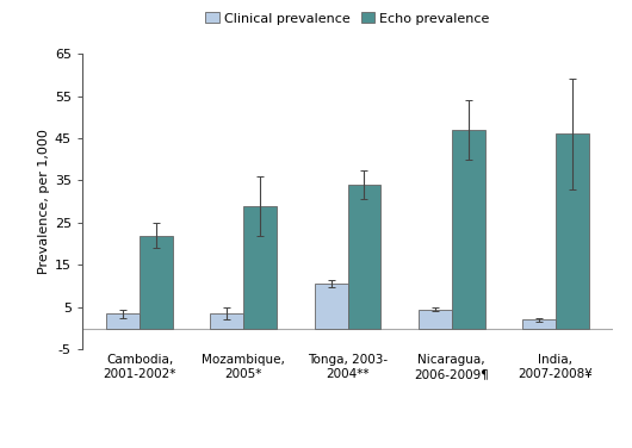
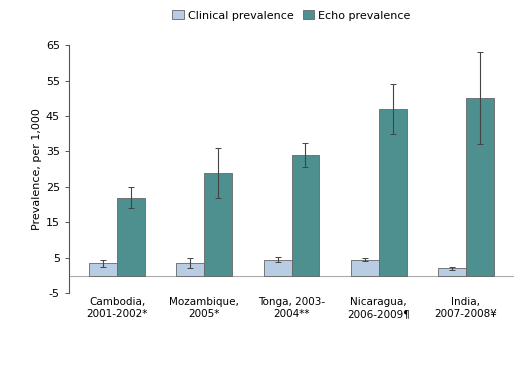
Clinical prevalence/Tonga, 2003- 2004**: 10.5 -> 4.5
Echo prevalence/India, 2007-2008¥: 46 -> 50
